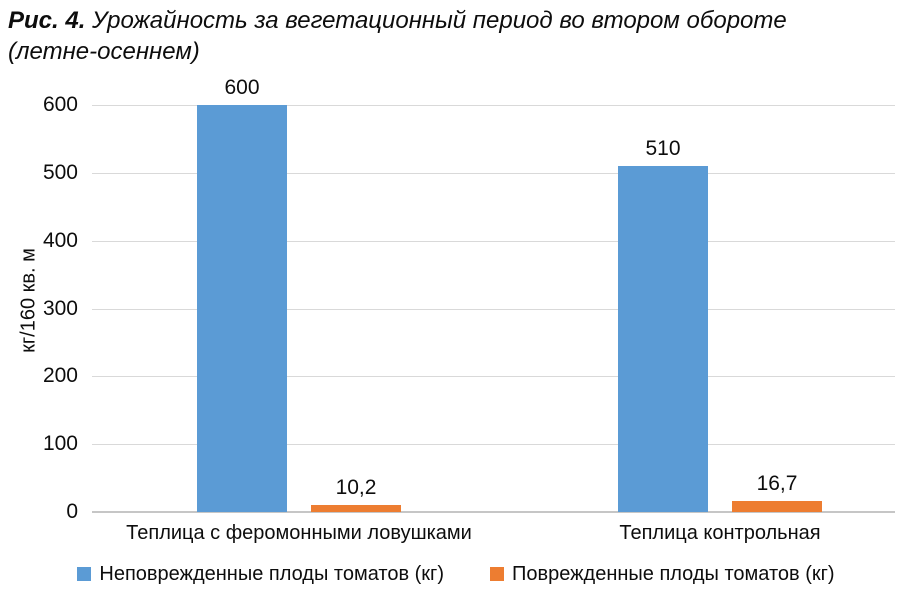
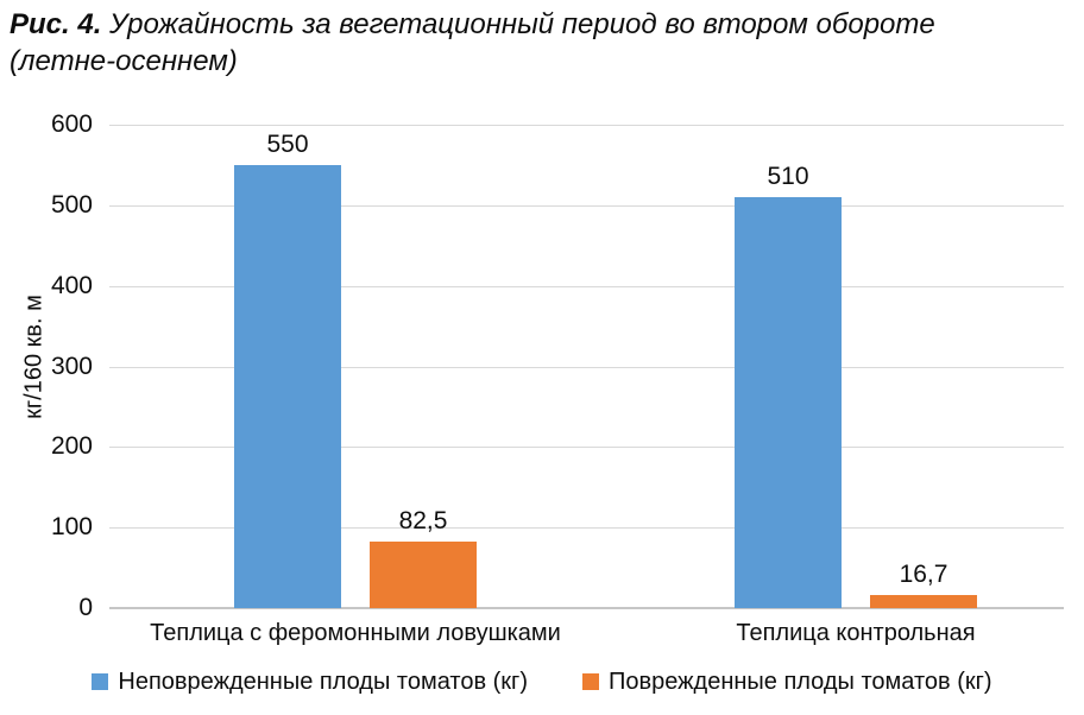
Неповрежденные плоды томатов (кг)/Теплица с феромонными ловушками: 600 -> 550
Поврежденные плоды томатов (кг)/Теплица с феромонными ловушками: 10,2 -> 82,5
